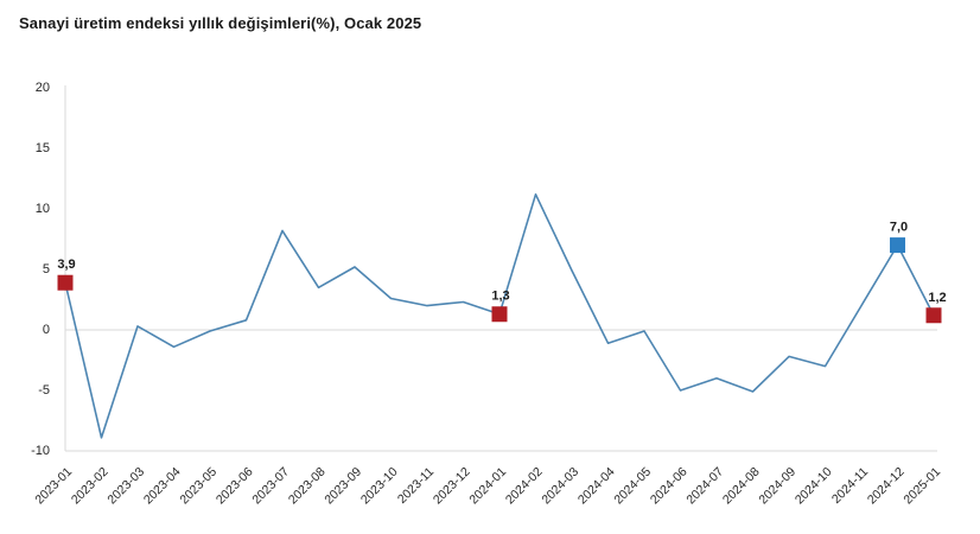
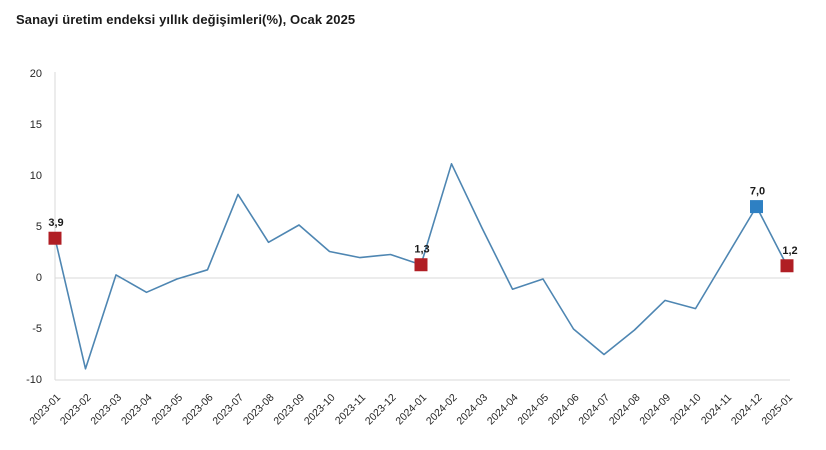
2024-07: -4.0 -> -7.5
